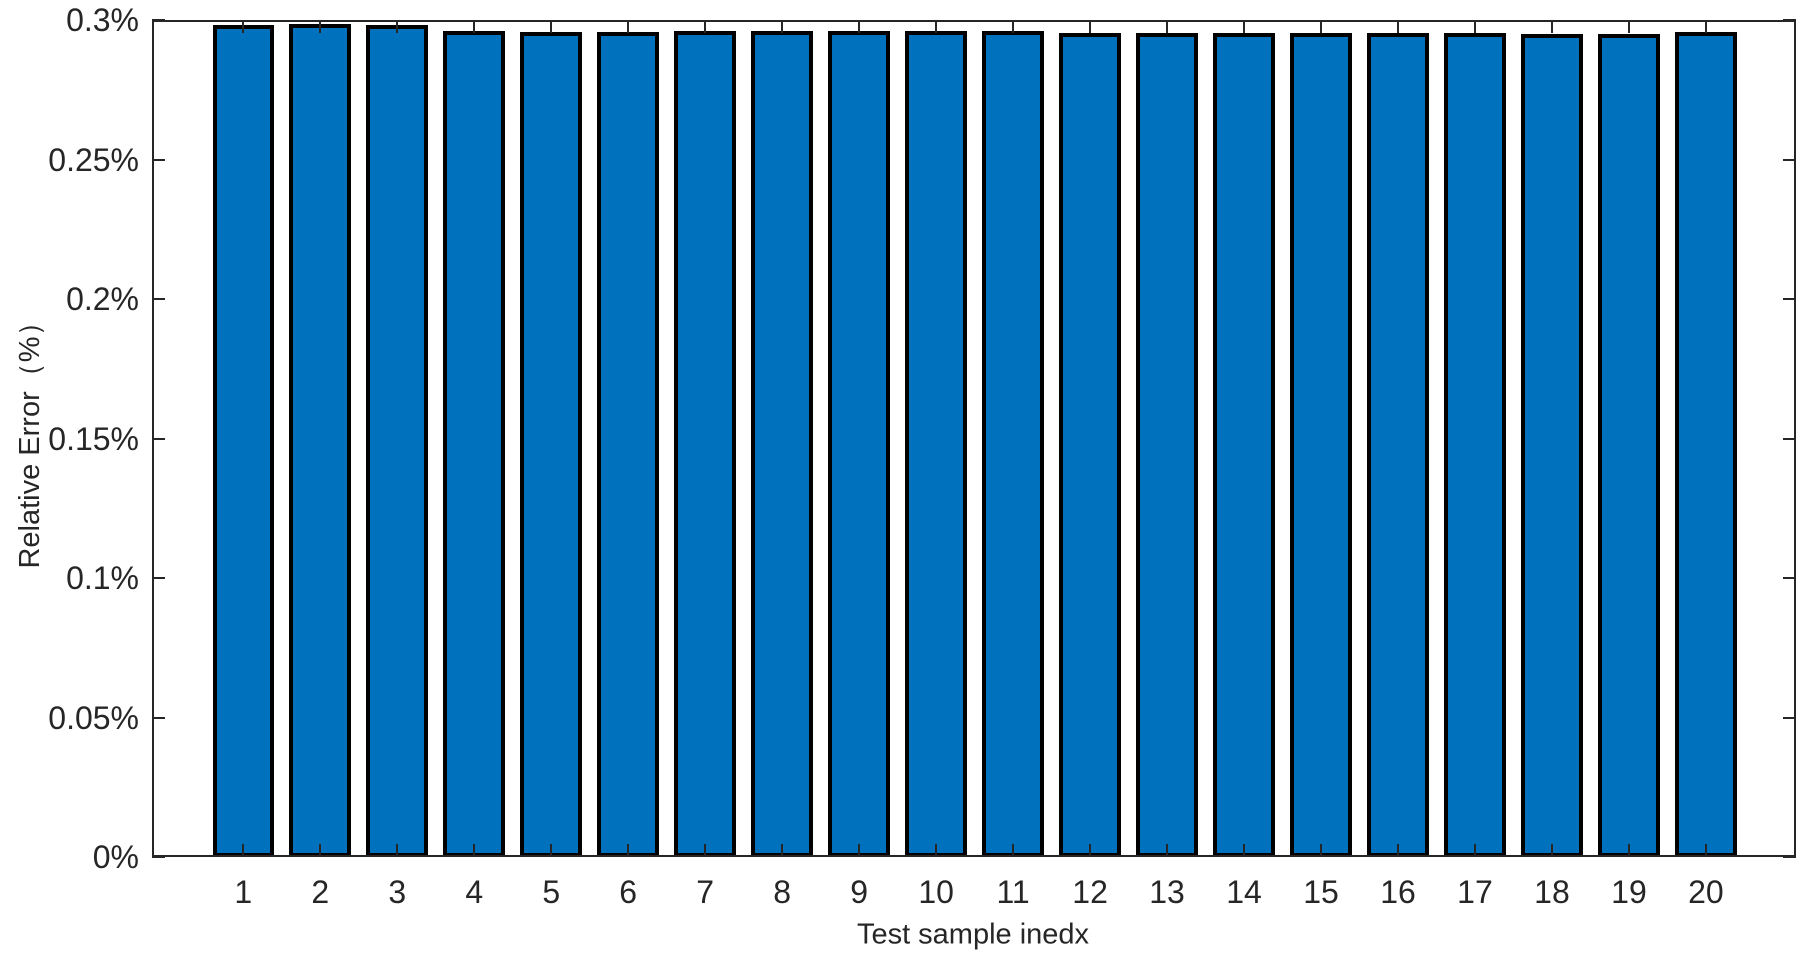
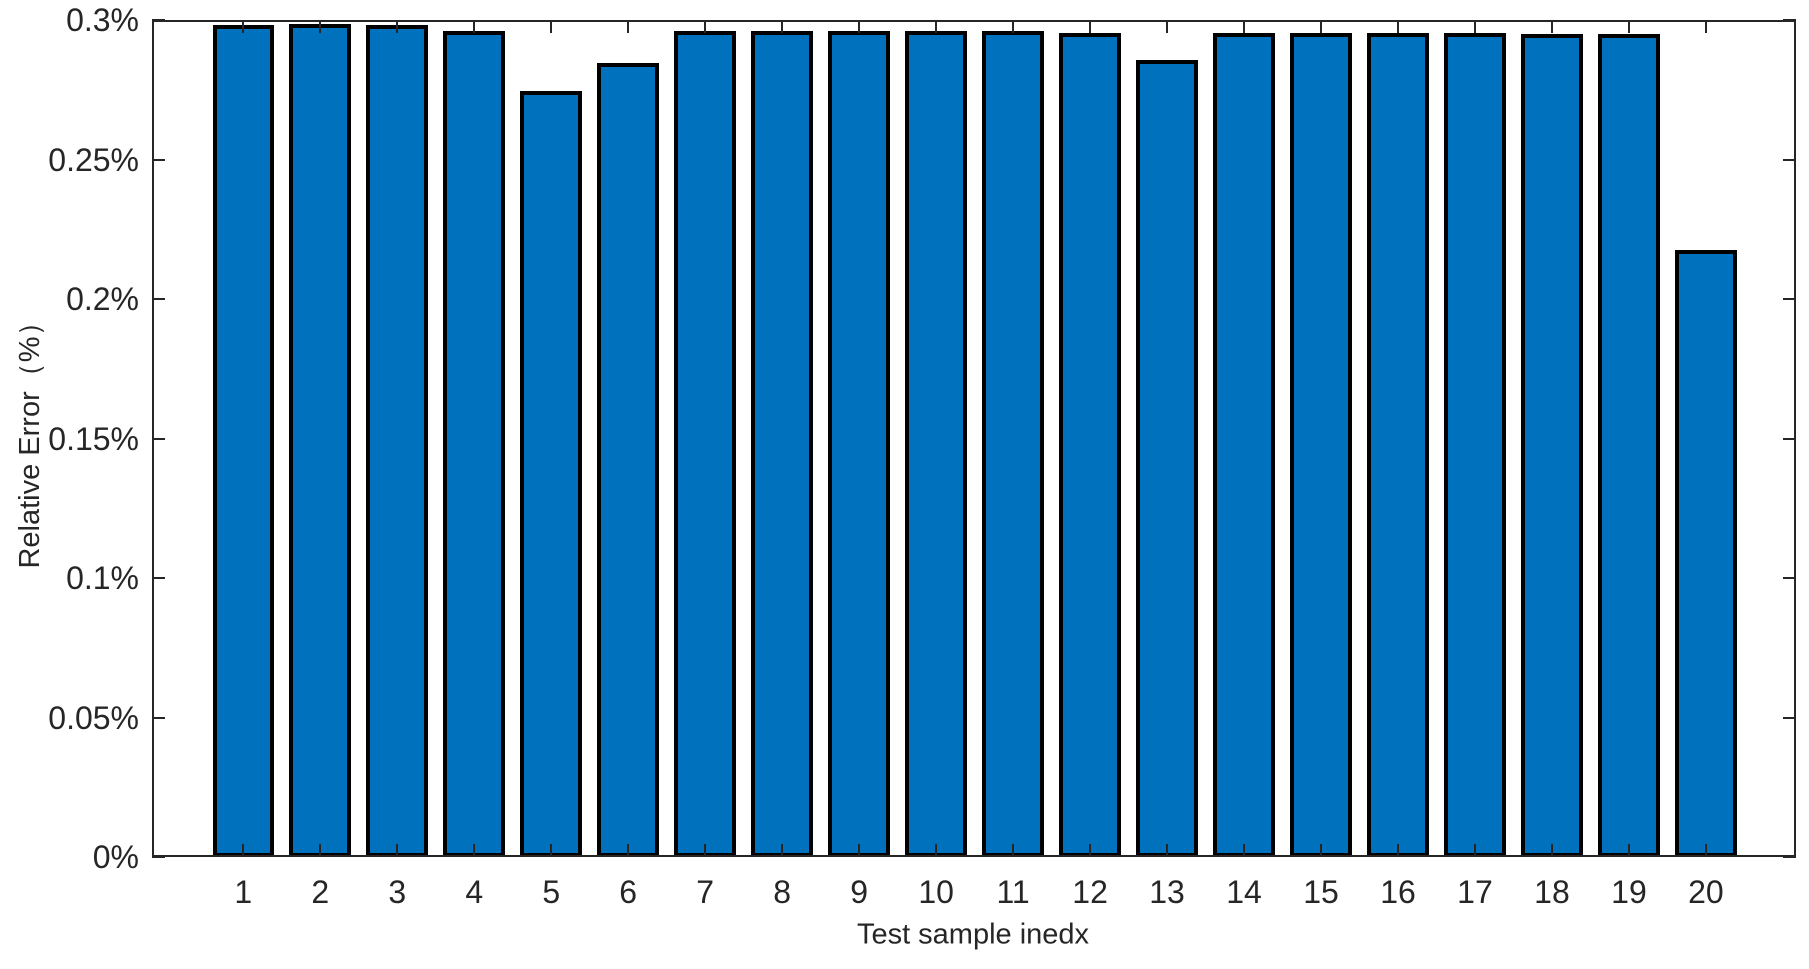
5: 0.295% -> 0.274%
6: 0.295% -> 0.284%
13: 0.295% -> 0.285%
20: 0.295% -> 0.217%
